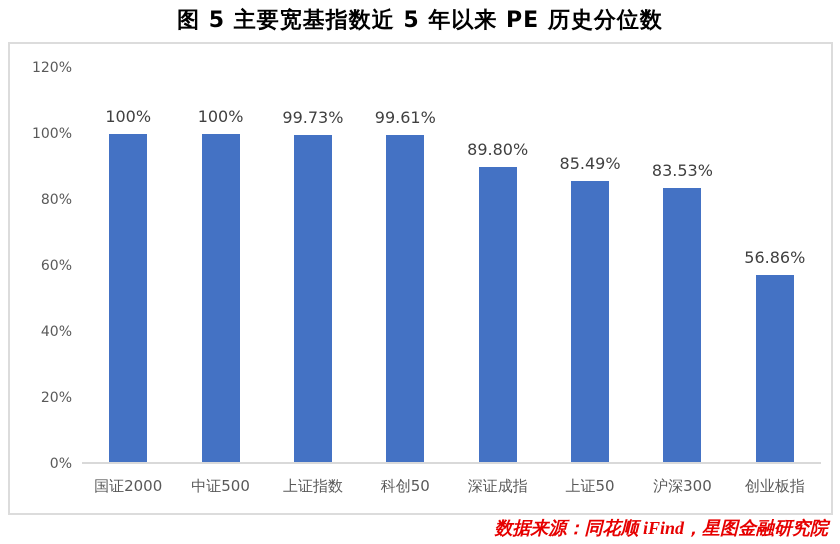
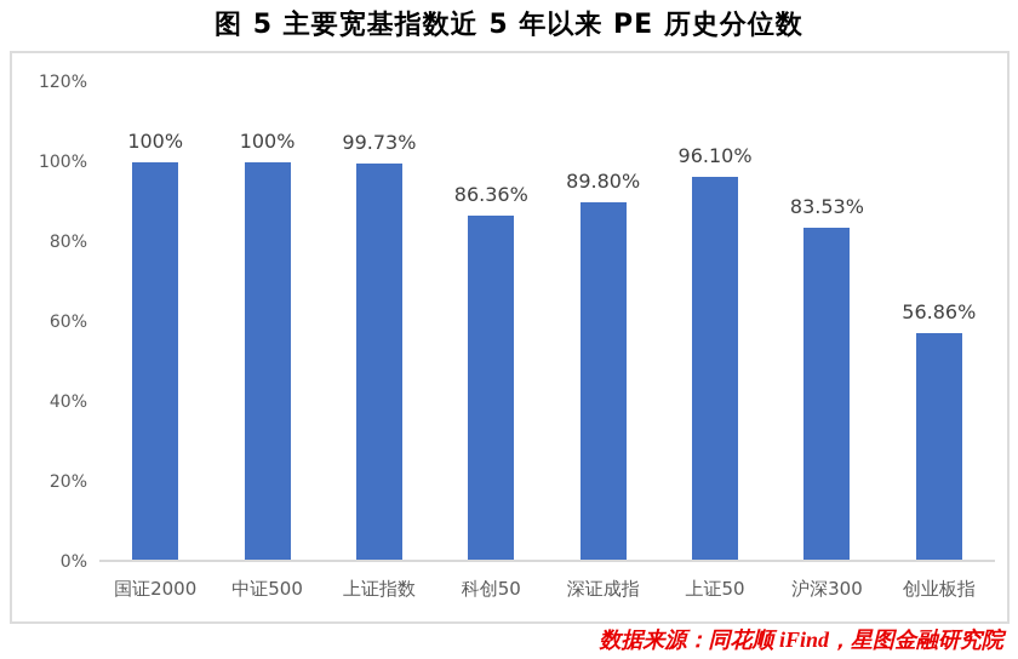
科创50: 99.61% -> 86.36%
上证50: 85.49% -> 96.10%
